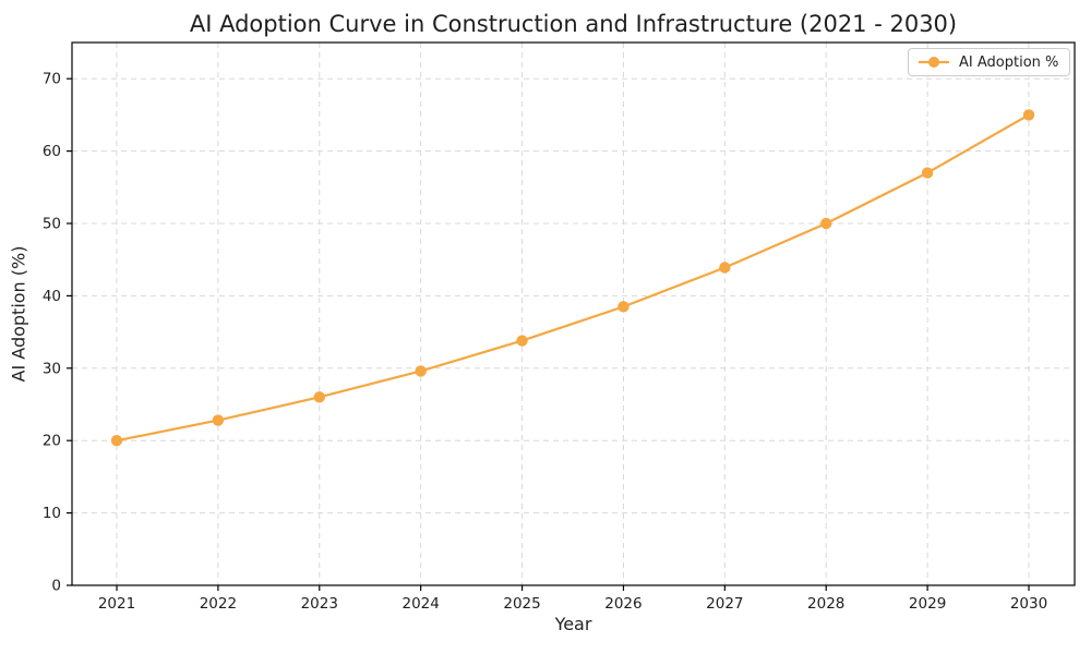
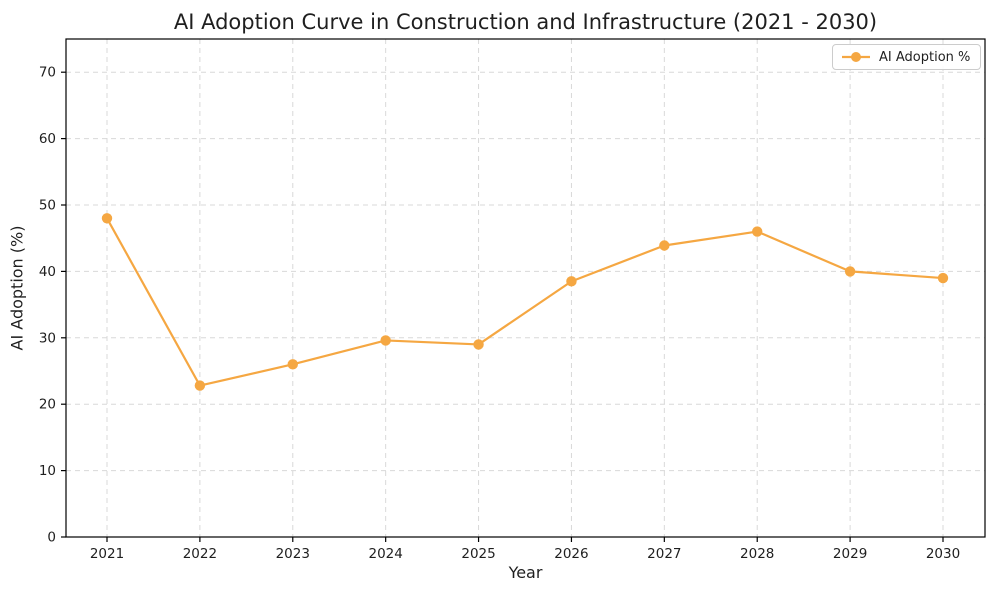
2021: 20 -> 48
2025: 34 -> 29
2028: 50 -> 46
2029: 57 -> 40
2030: 65 -> 39
